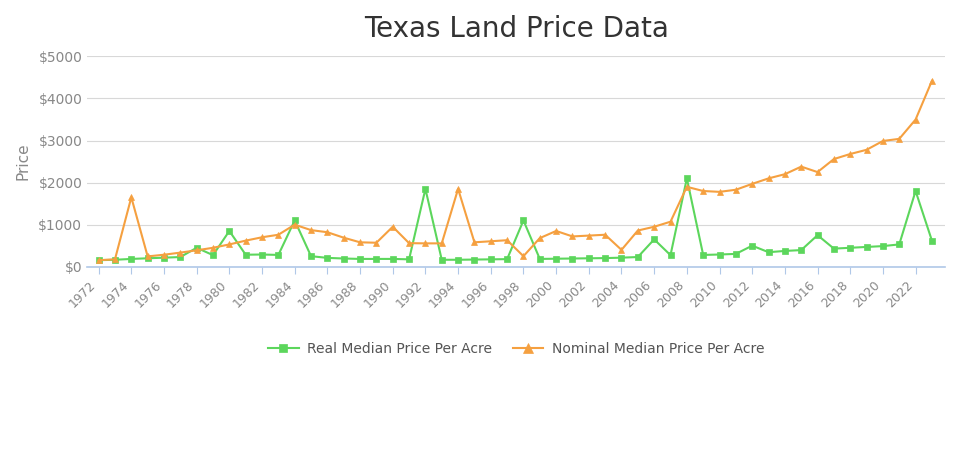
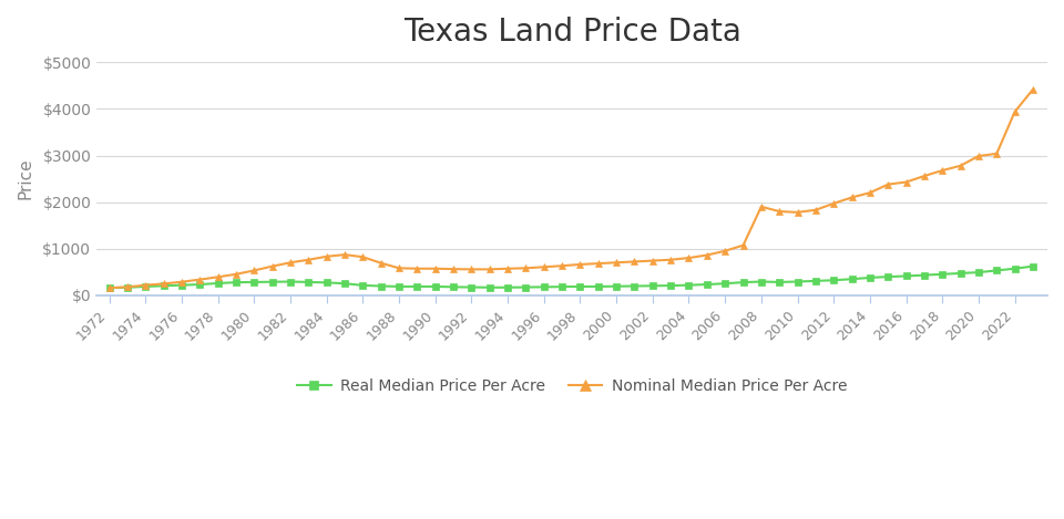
Nominal Median Price Per Acre/1974: $1650 -> $220
Real Median Price Per Acre/1978: $450 -> $260
Real Median Price Per Acre/1980: $850 -> $280
Real Median Price Per Acre/1984: $1100 -> $270
Nominal Median Price Per Acre/1984: $1000 -> $830
Nominal Median Price Per Acre/1990: $950 -> $570
Real Median Price Per Acre/1992: $1850 -> $170
Nominal Median Price Per Acre/1994: $1850 -> $570
Real Median Price Per Acre/1998: $1100 -> $180
Nominal Median Price Per Acre/1998: $250 -> $660
Nominal Median Price Per Acre/2000: $850 -> $700
Nominal Median Price Per Acre/2004: $400 -> $800
Real Median Price Per Acre/2006: $650 -> $250
Real Median Price Per Acre/2008: $2100 -> $290
Real Median Price Per Acre/2012: $500 -> $320
Real Median Price Per Acre/2016: $750 -> $410
Nominal Median Price Per Acre/2016: $2250 -> $2430
Real Median Price Per Acre/2022: $1800 -> $570
Nominal Median Price Per Acre/2022: $3500 -> $3940
